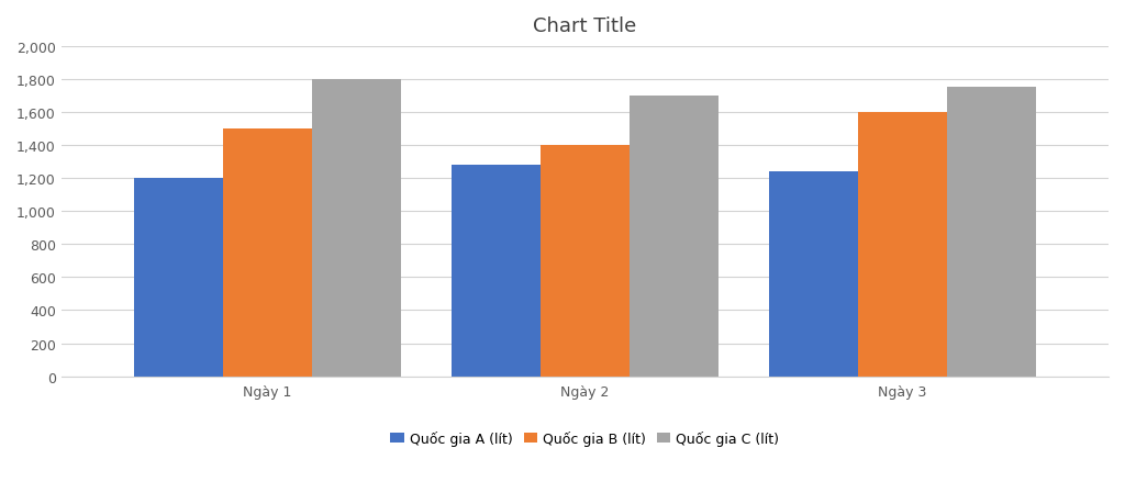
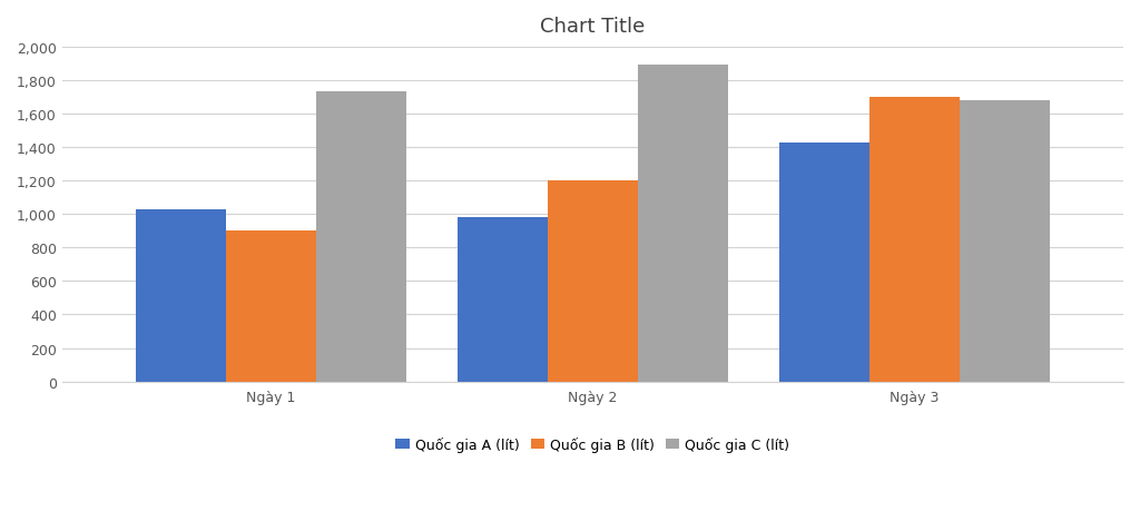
Quốc gia A (lít)/Ngày 1: 1,200 -> 1,030
Quốc gia B (lít)/Ngày 1: 1,500 -> 900
Quốc gia C (lít)/Ngày 1: 1,800 -> 1,730
Quốc gia A (lít)/Ngày 2: 1,280 -> 980
Quốc gia B (lít)/Ngày 2: 1,400 -> 1,200
Quốc gia C (lít)/Ngày 2: 1,700 -> 1,890
Quốc gia A (lít)/Ngày 3: 1,240 -> 1,430
Quốc gia B (lít)/Ngày 3: 1,600 -> 1,700
Quốc gia C (lít)/Ngày 3: 1,750 -> 1,680
